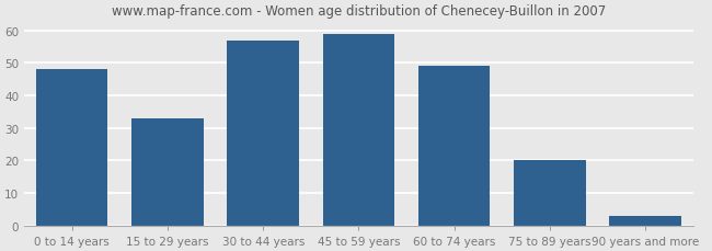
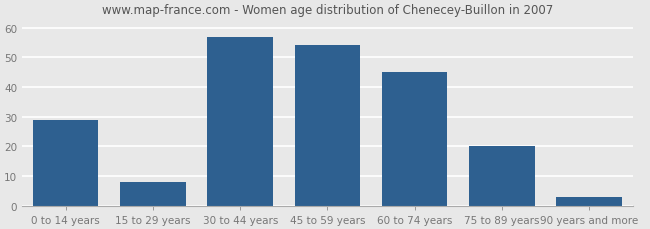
0 to 14 years: 48 -> 29
15 to 29 years: 33 -> 8
45 to 59 years: 59 -> 54
60 to 74 years: 49 -> 45
